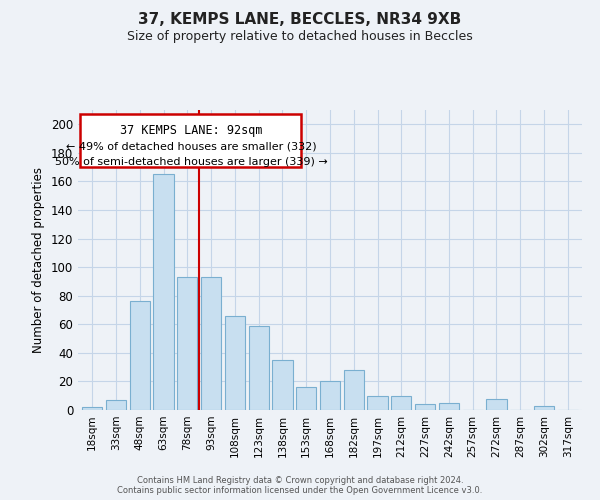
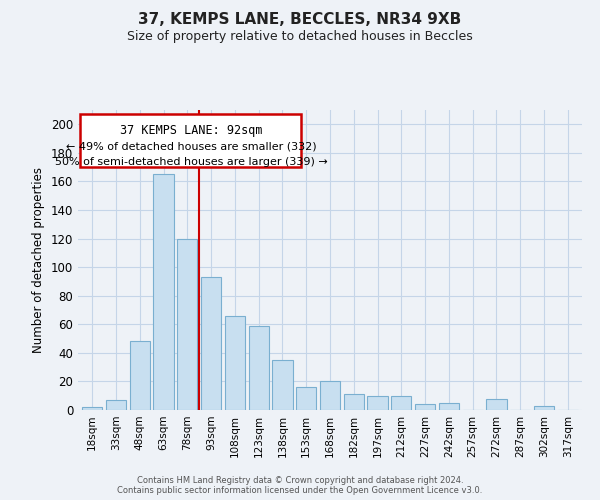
48sqm: 76 -> 48
78sqm: 93 -> 120
182sqm: 28 -> 11
